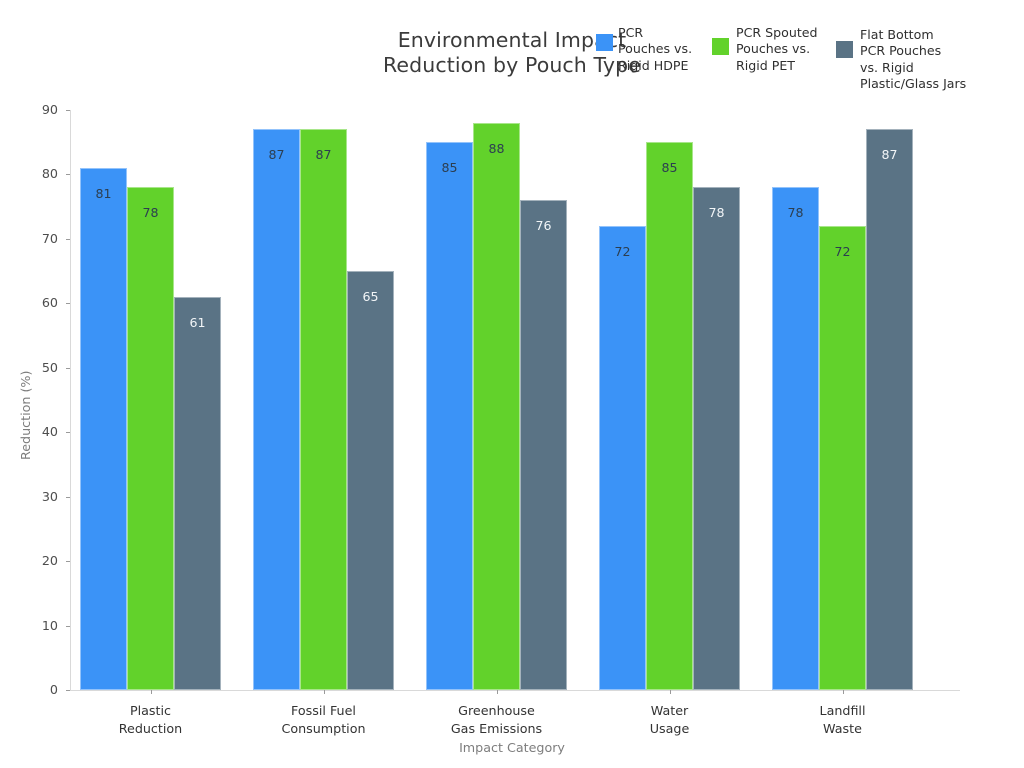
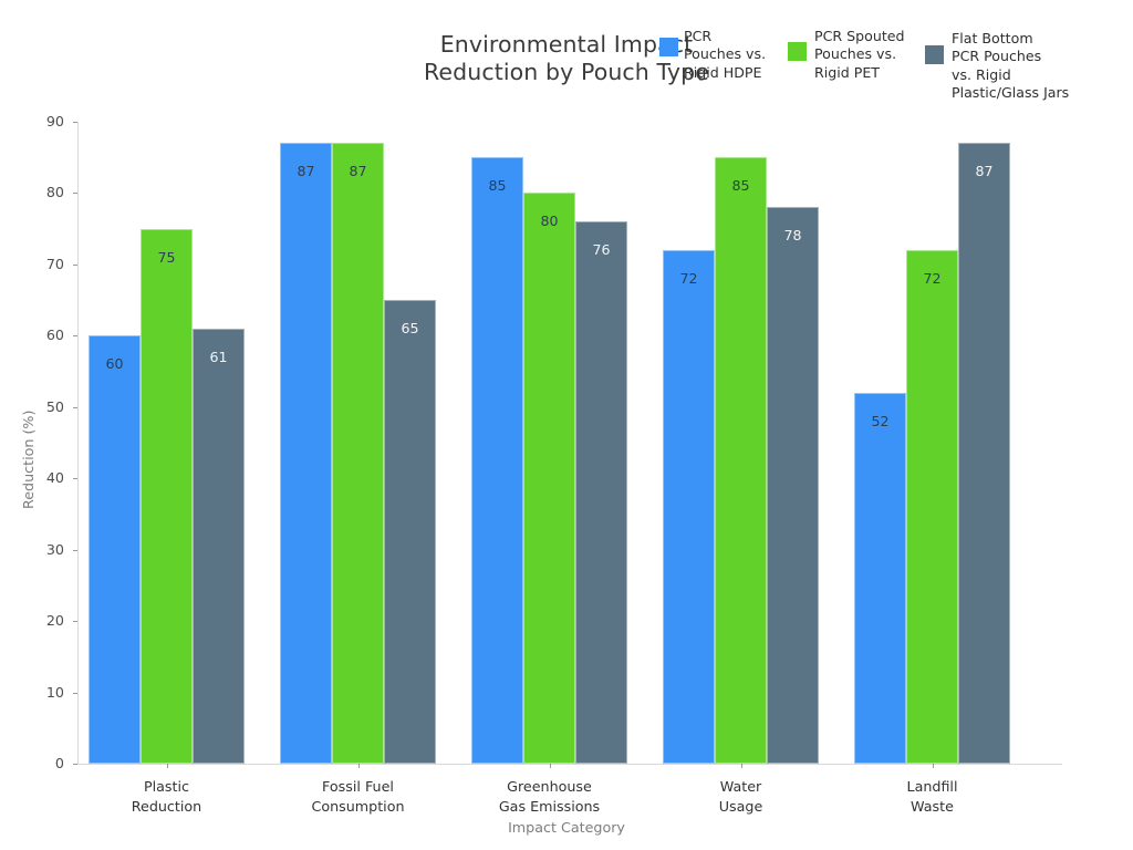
PCR Pouches vs. Rigid HDPE/Plastic Reduction: 81 -> 60
PCR Spouted Pouches vs. Rigid PET/Plastic Reduction: 78 -> 75
PCR Spouted Pouches vs. Rigid PET/Greenhouse Gas Emissions: 88 -> 80
PCR Pouches vs. Rigid HDPE/Landfill Waste: 78 -> 52
